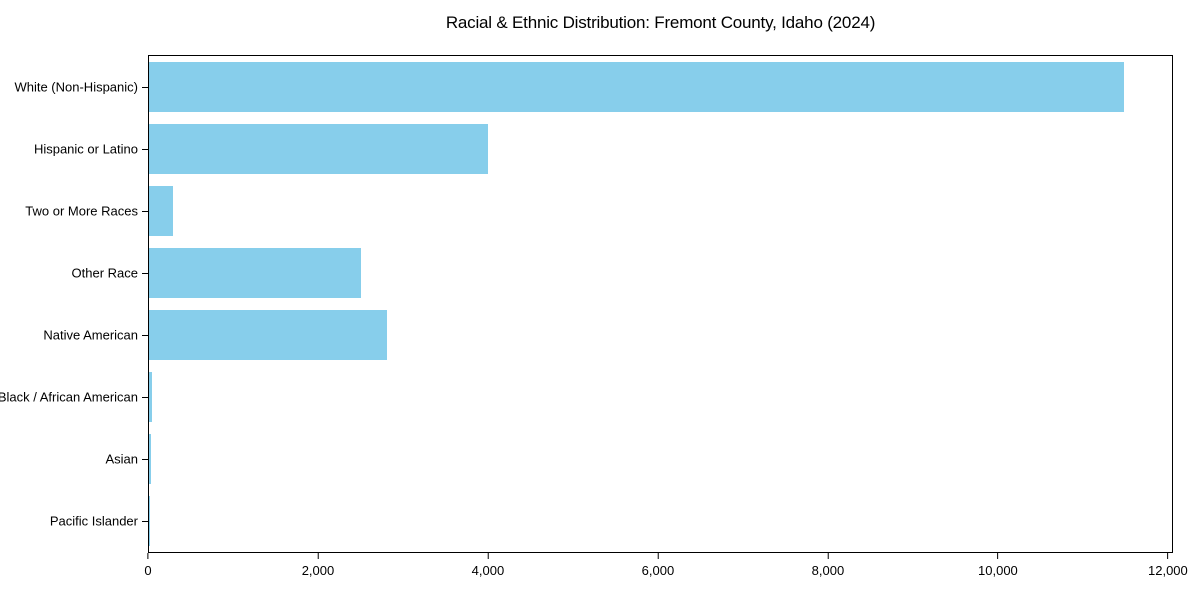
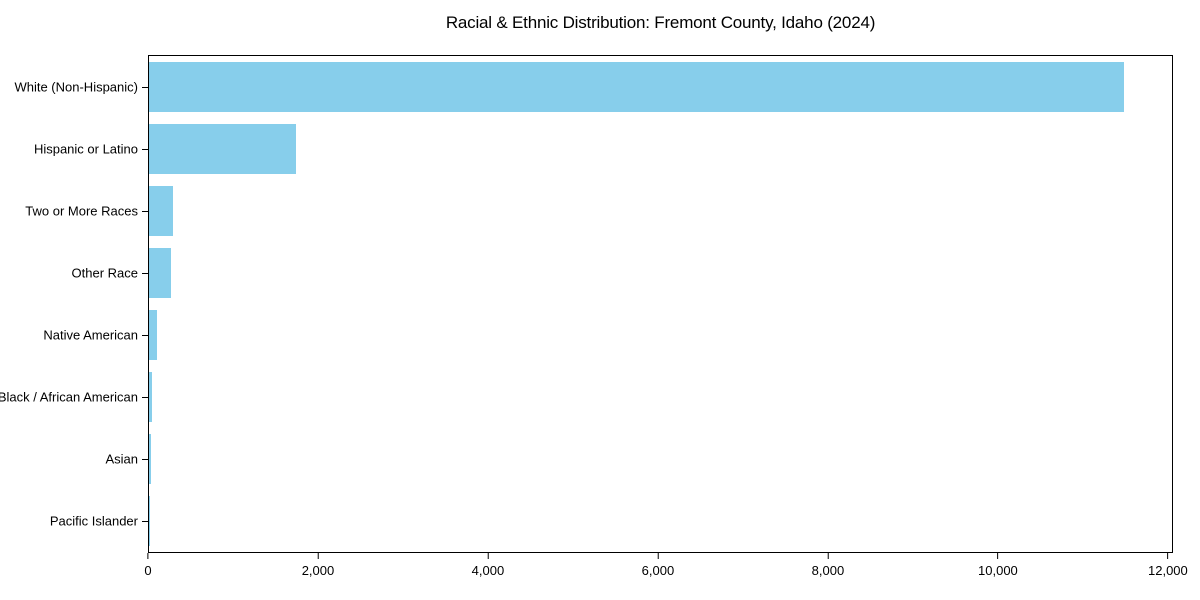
Hispanic or Latino: 4000 -> 1700
Other Race: 2500 -> 300
Native American: 2800 -> 100
